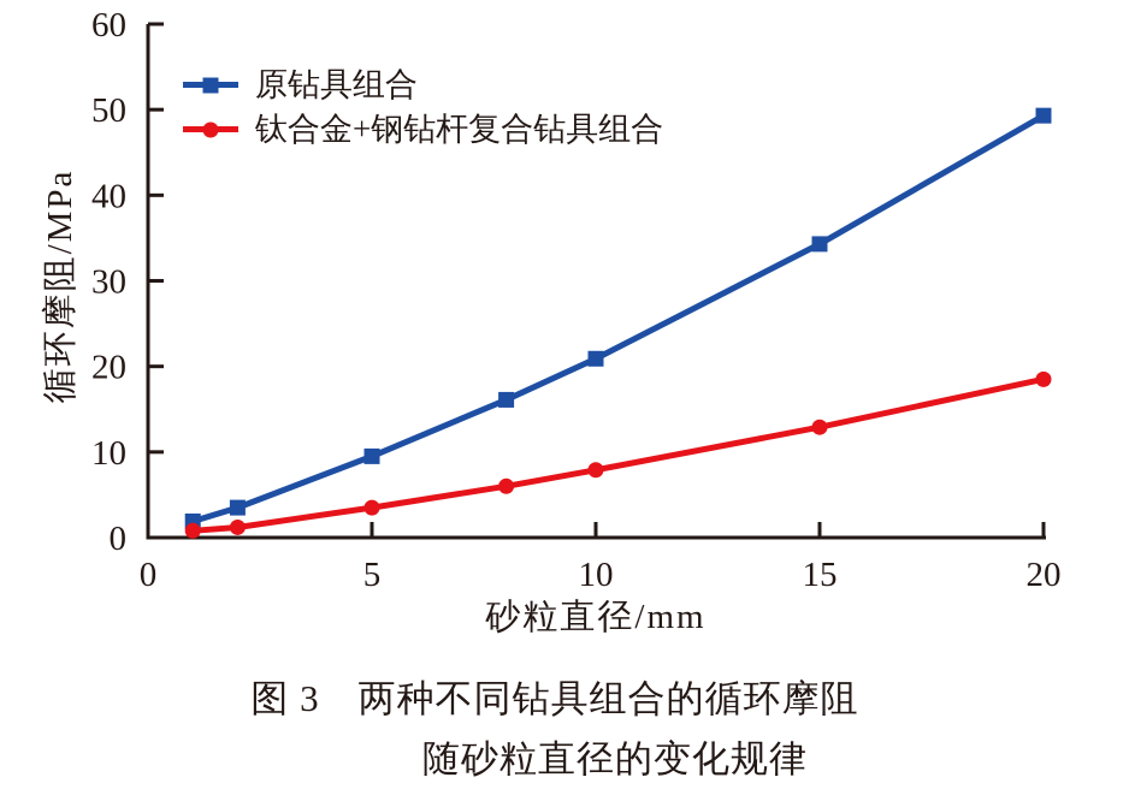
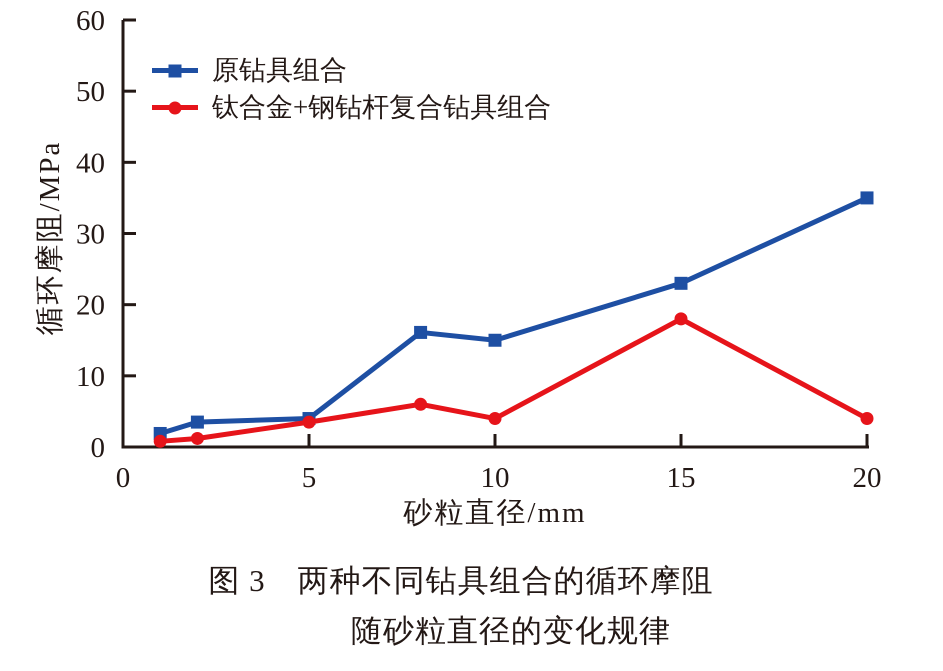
原钻具组合/5: 10 -> 4
原钻具组合/10: 21 -> 15
钛合金+钢钻杆复合钻具组合/10: 8 -> 4
原钻具组合/15: 34 -> 23
钛合金+钢钻杆复合钻具组合/15: 13 -> 18
原钻具组合/20: 49 -> 35
钛合金+钢钻杆复合钻具组合/20: 18 -> 4
